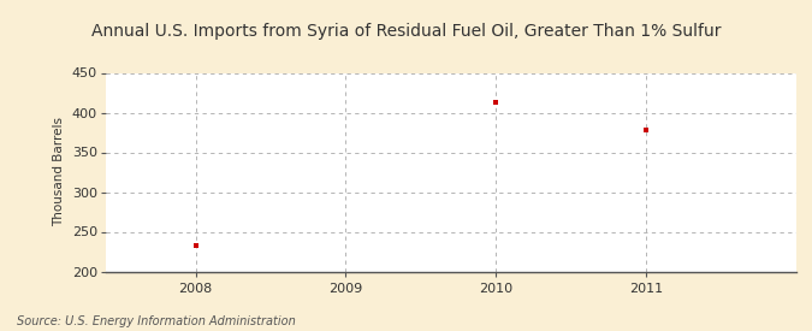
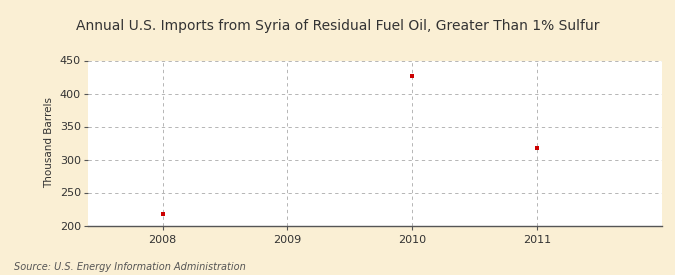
2008: 232 -> 218
2010: 413 -> 426
2011: 378 -> 318
